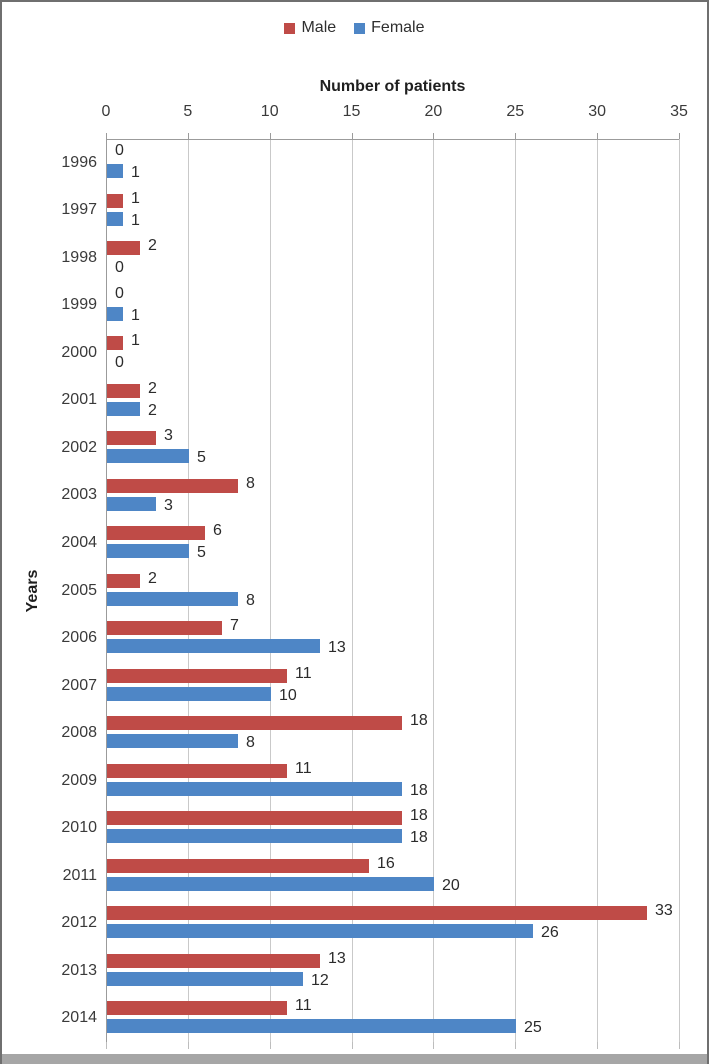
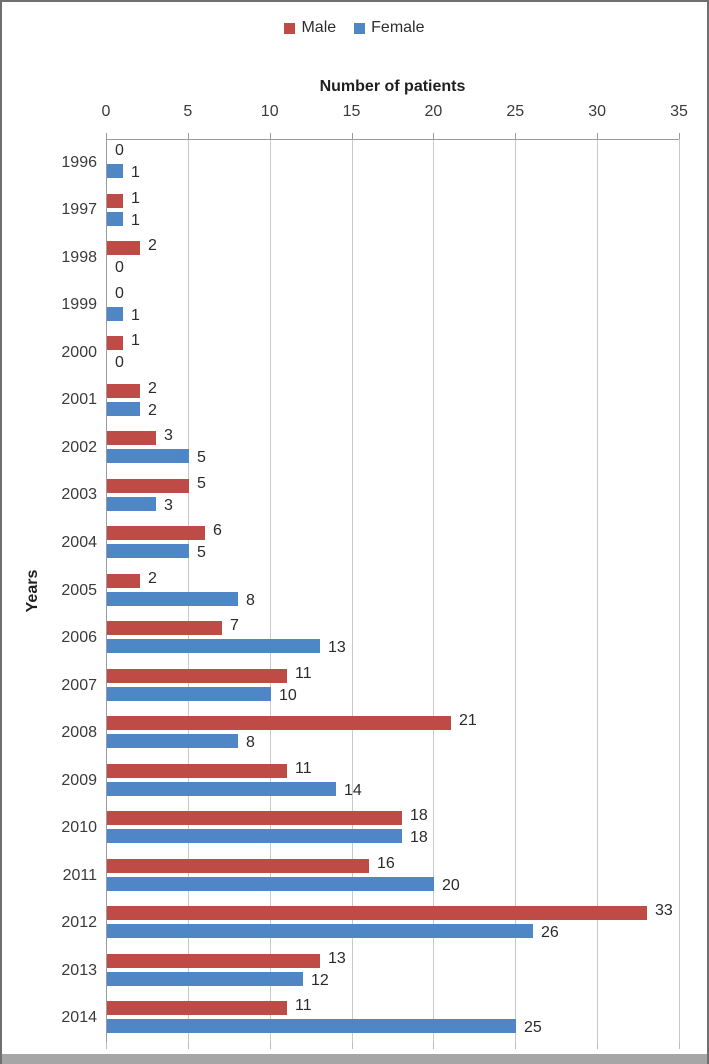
Male/2003: 8 -> 5
Male/2008: 18 -> 21
Female/2009: 18 -> 14
